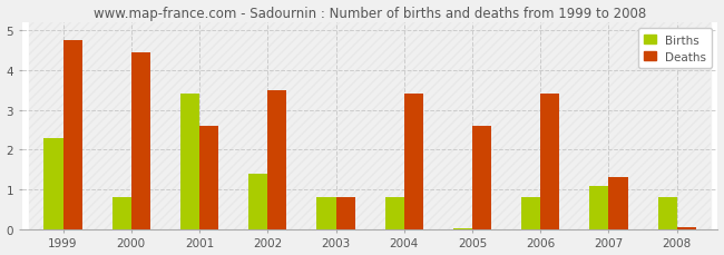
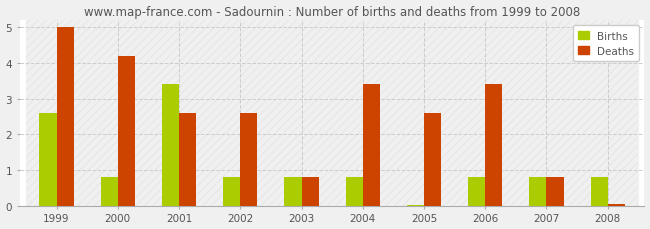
Births/1999: 2.30 -> 2.60
Deaths/1999: 4.75 -> 5.00
Deaths/2000: 4.45 -> 4.20
Births/2002: 1.40 -> 0.80
Deaths/2002: 3.50 -> 2.60
Births/2007: 1.10 -> 0.80
Deaths/2007: 1.30 -> 0.80
